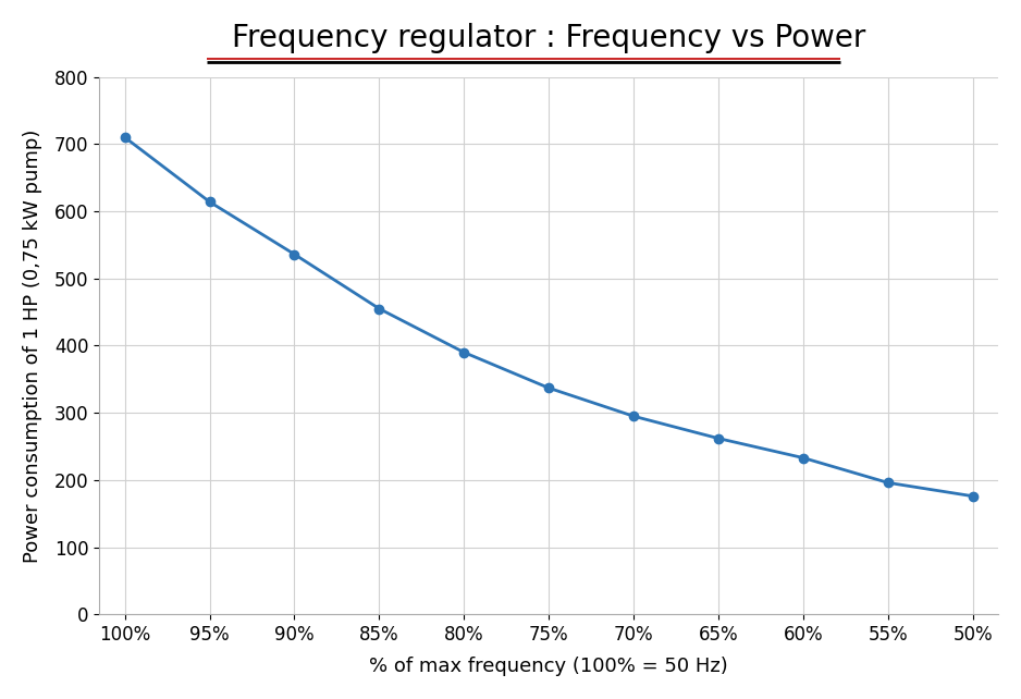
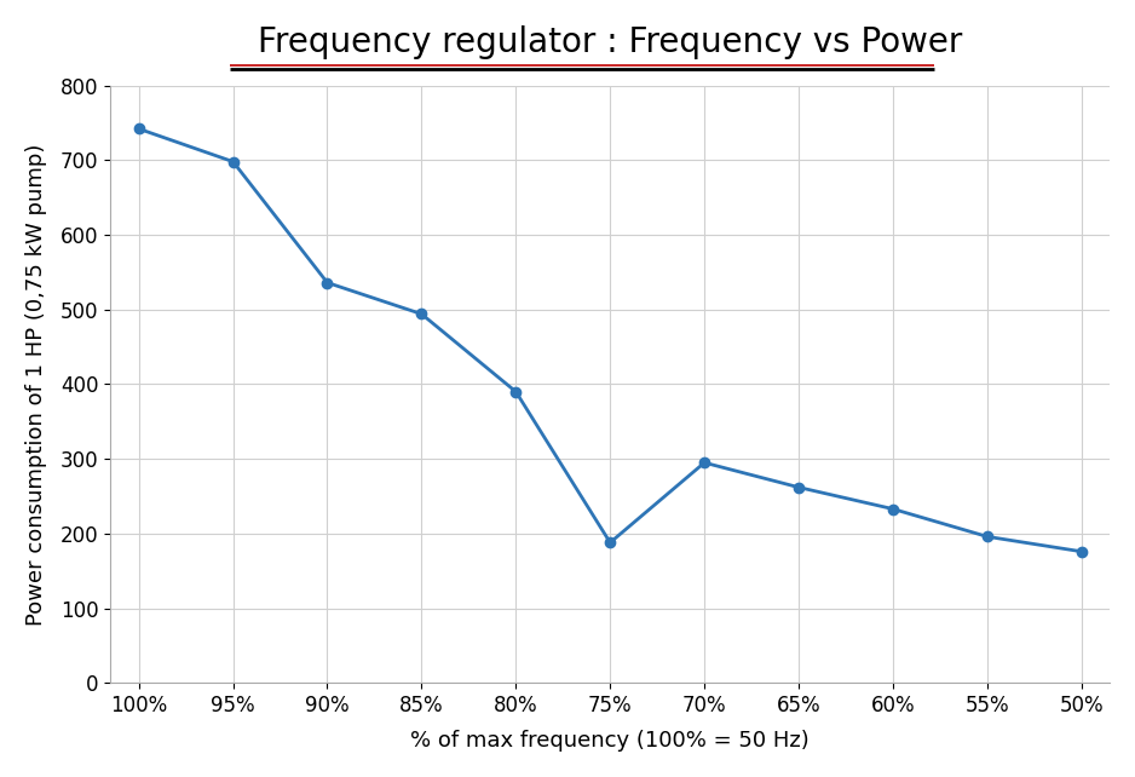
100%: 710 -> 742
95%: 614 -> 698
85%: 455 -> 494
75%: 337 -> 188
